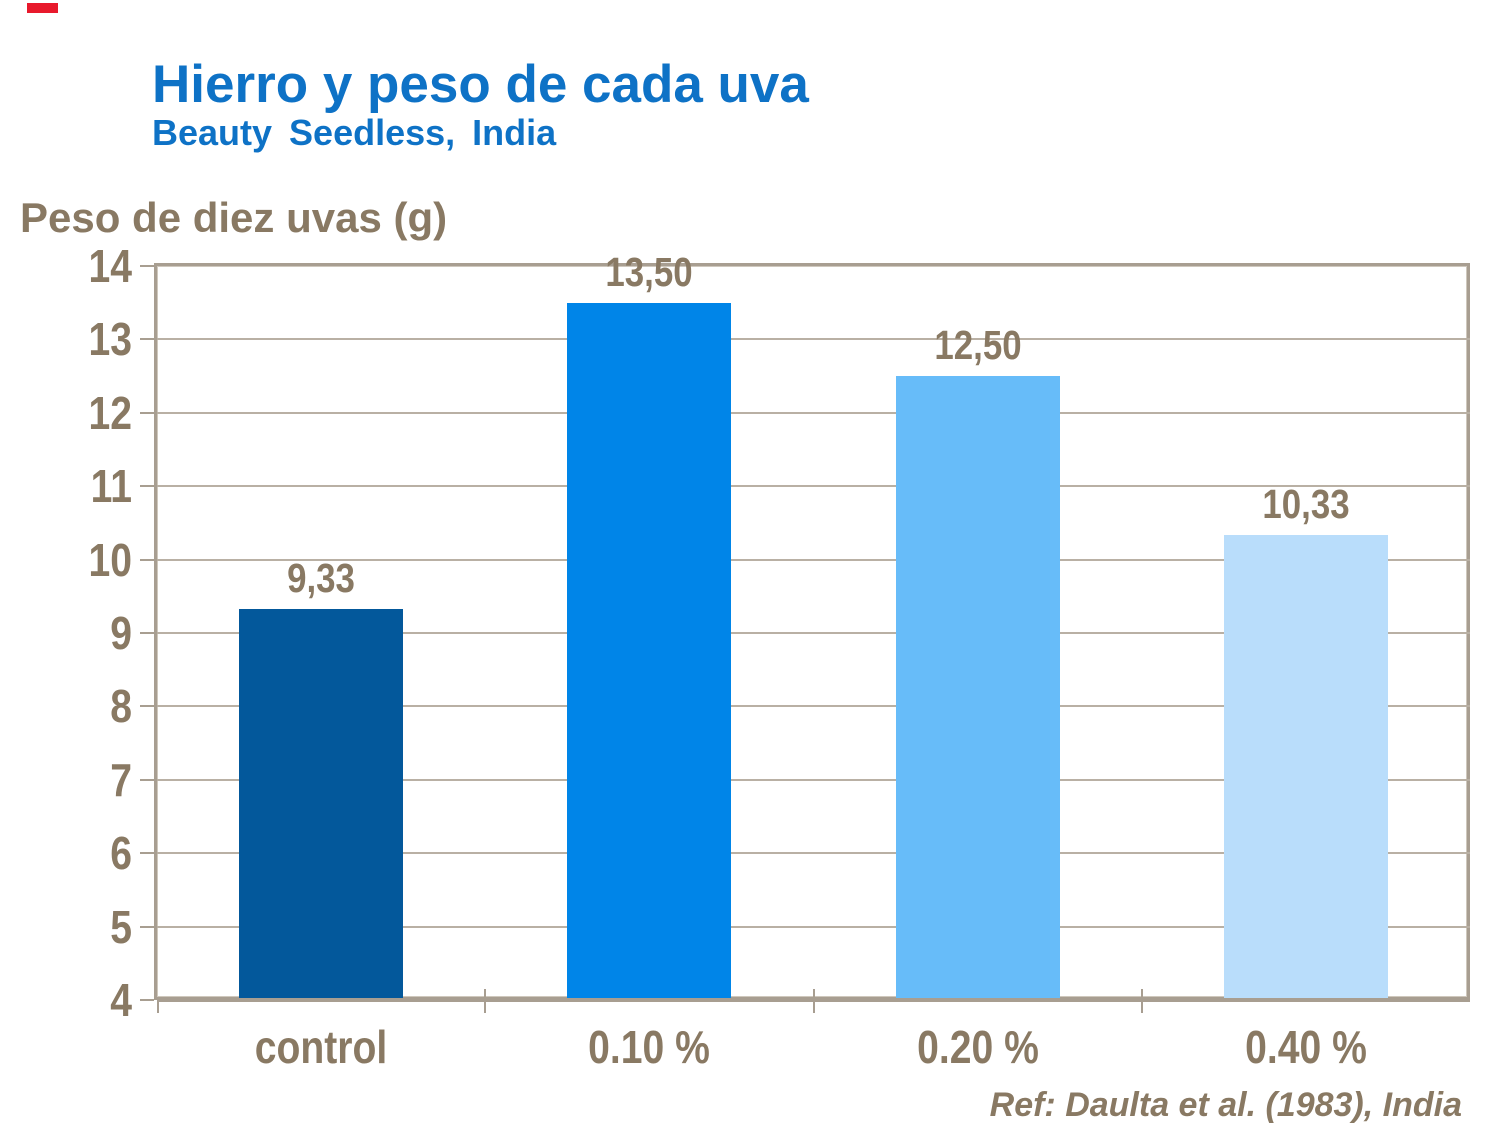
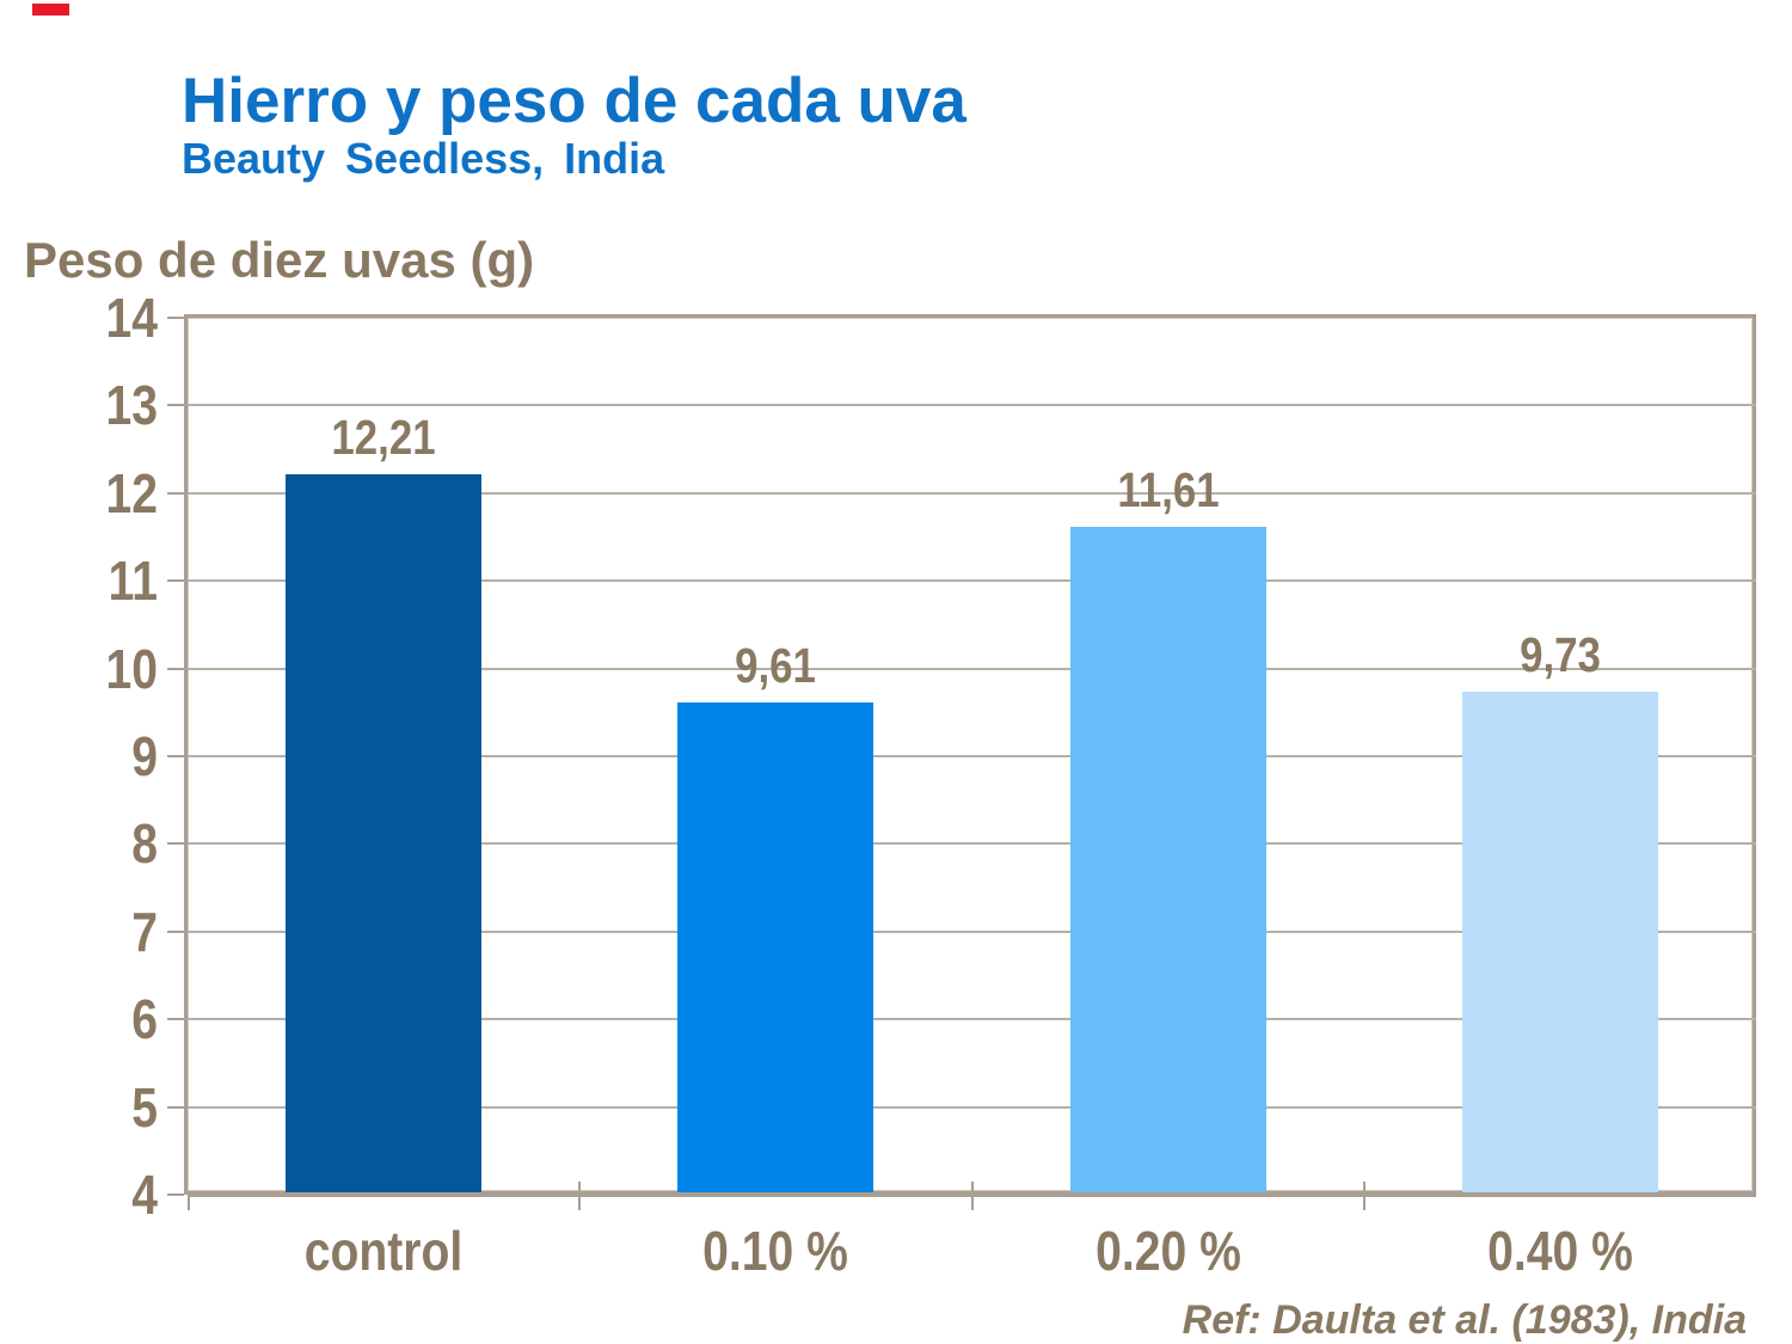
control: 9,33 -> 12,21
0.10 %: 13,50 -> 9,61
0.20 %: 12,50 -> 11,61
0.40 %: 10,33 -> 9,73
